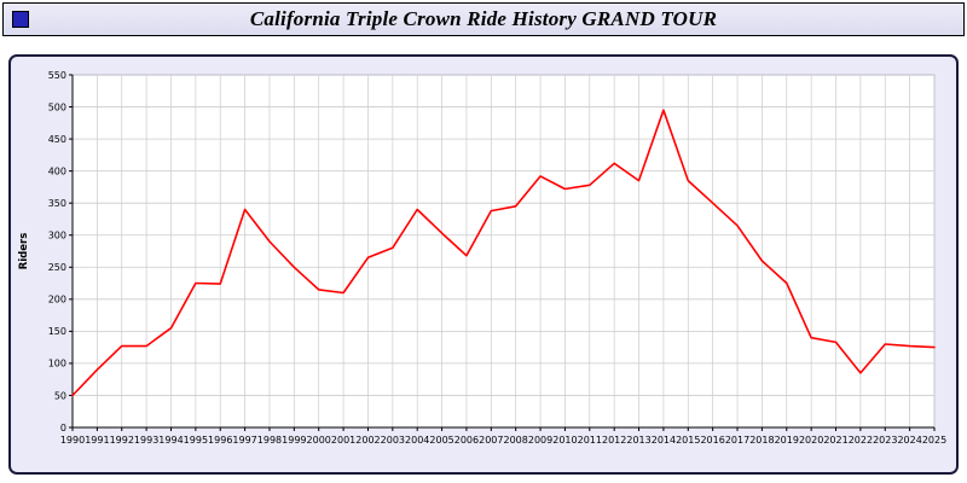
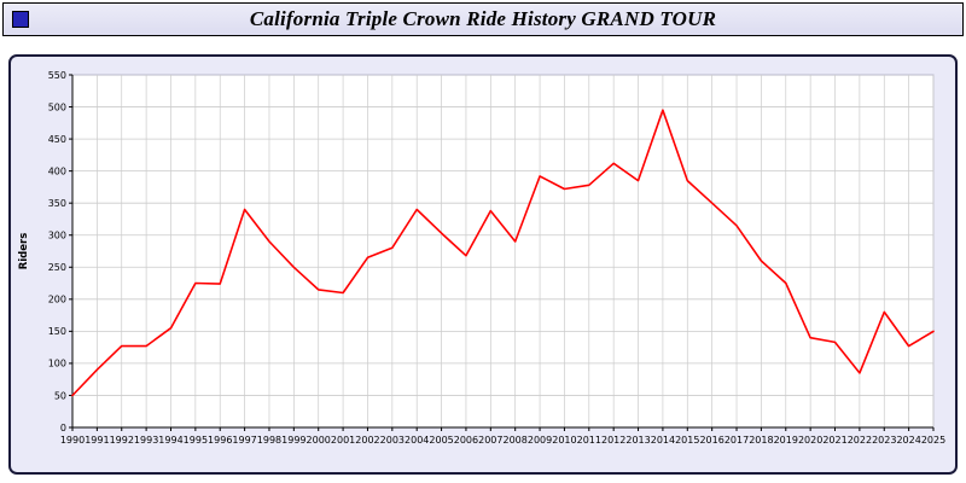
2008: 340 -> 290
2023: 130 -> 180
2025: 120 -> 150
